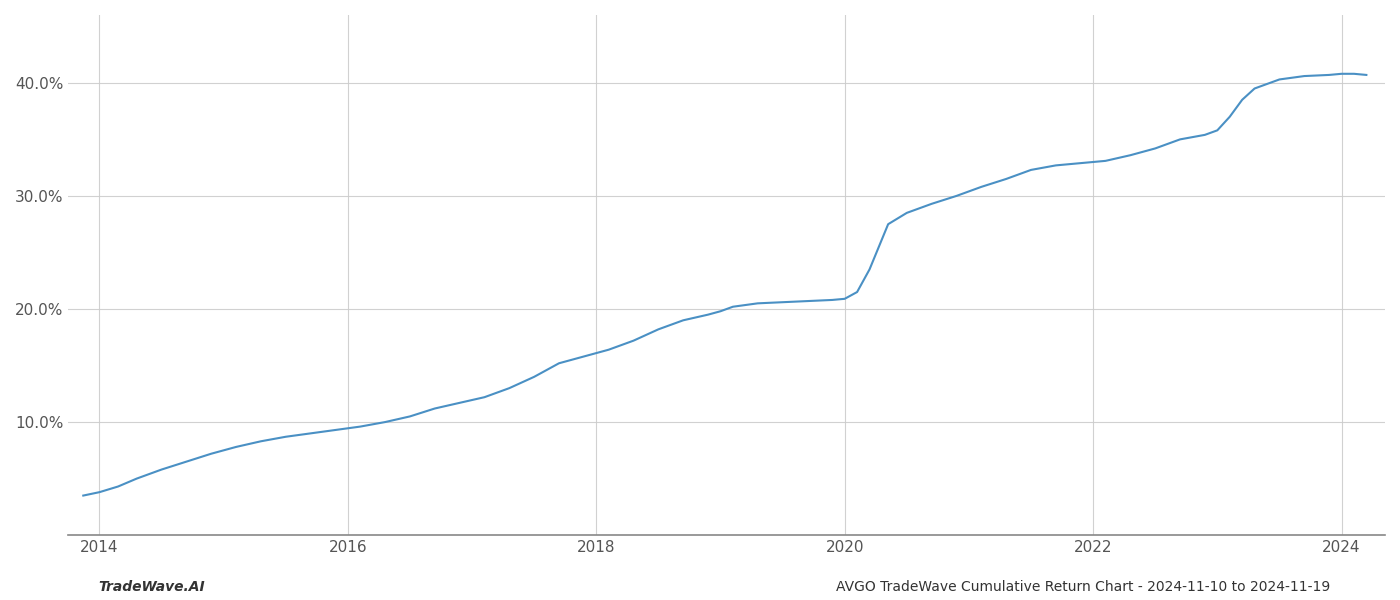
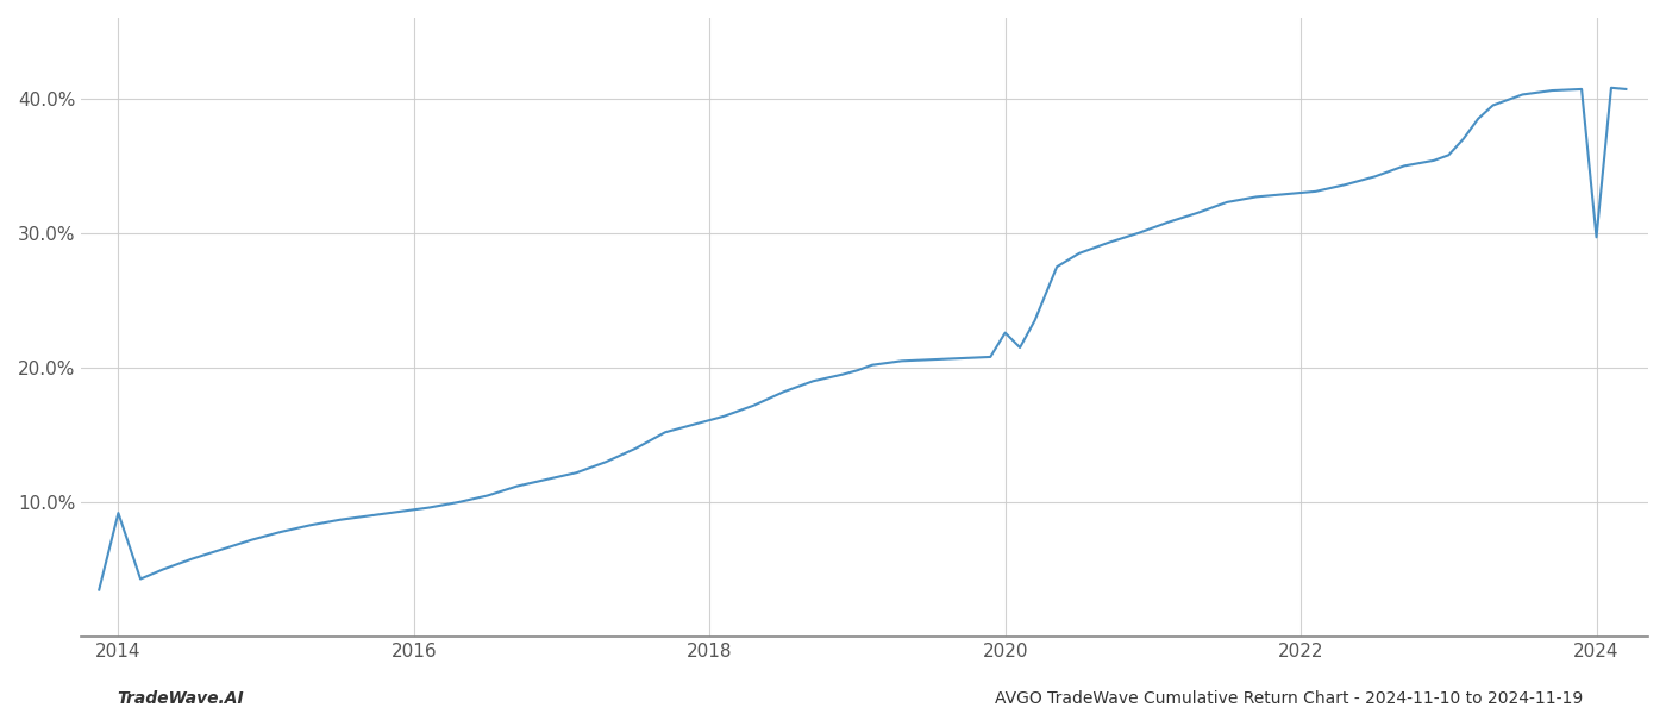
2014: 3.8% -> 9.2%
2020: 20.9% -> 22.6%
2024: 40.8% -> 29.7%
